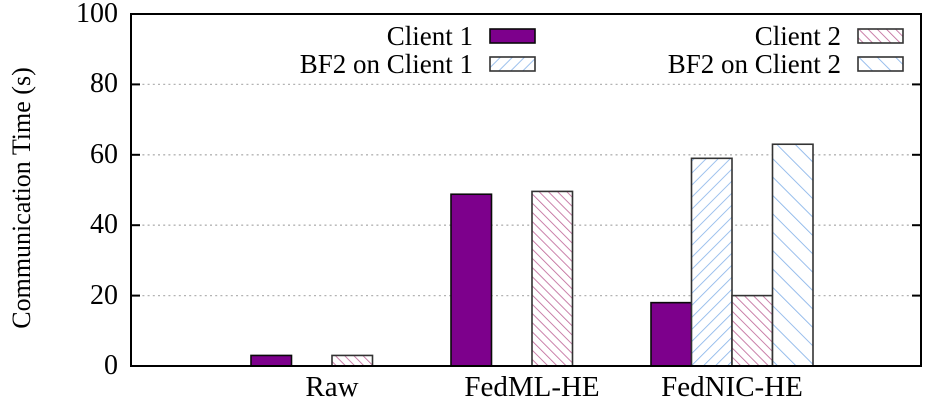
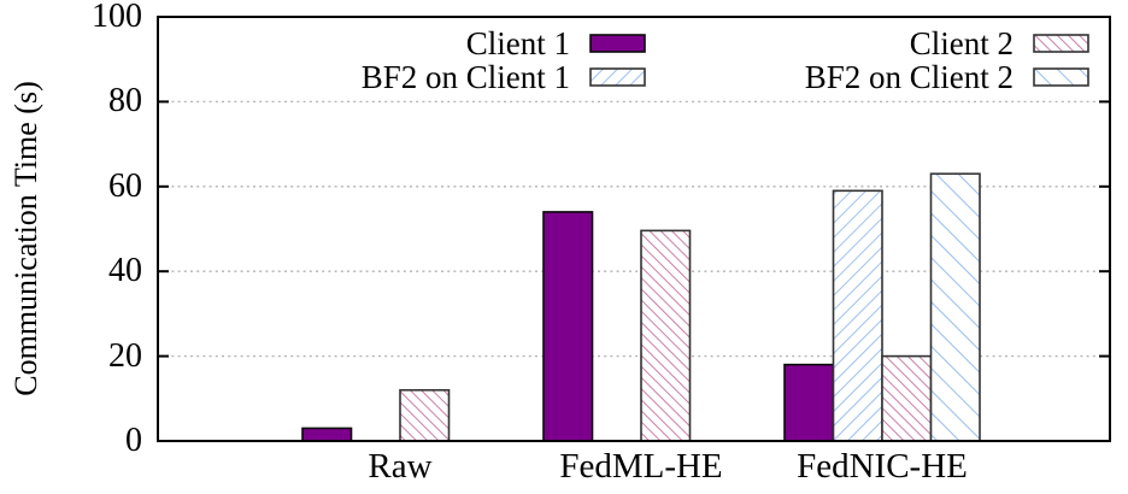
Client 2/Raw: 3 -> 12
Client 1/FedML-HE: 49 -> 54
